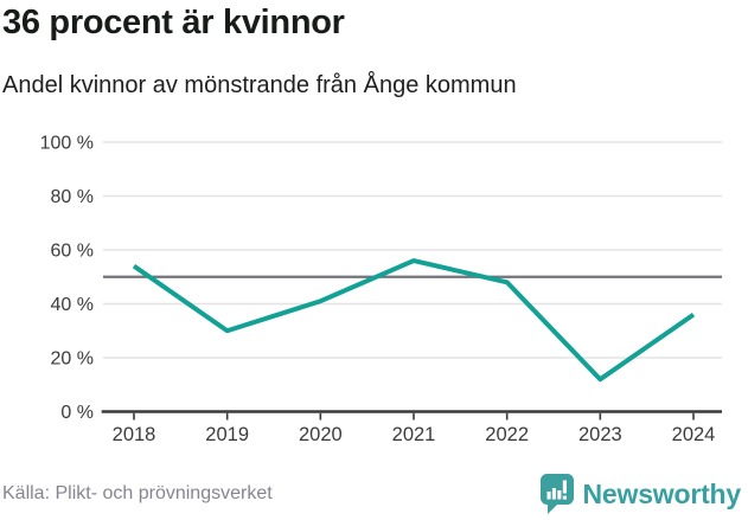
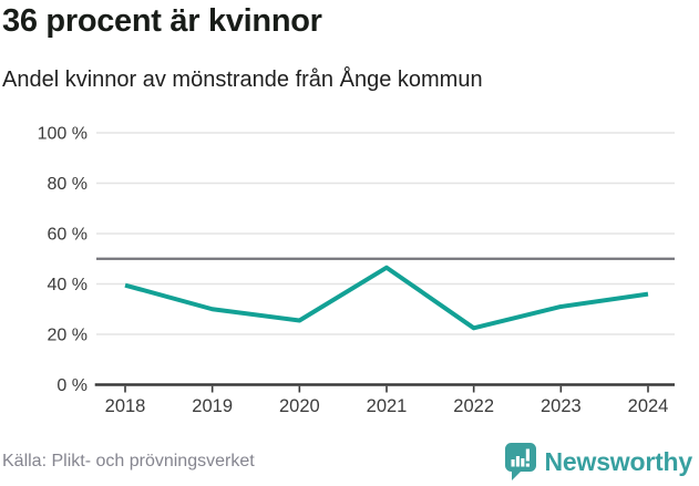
2018: 54% -> 40%
2020: 41% -> 26%
2021: 56% -> 46%
2022: 48% -> 22%
2023: 12% -> 31%
